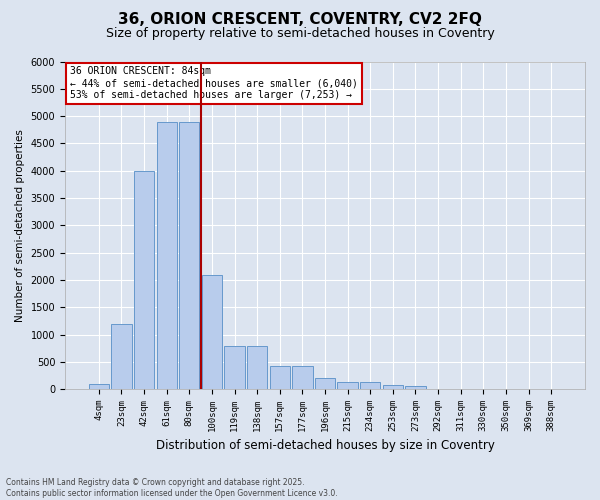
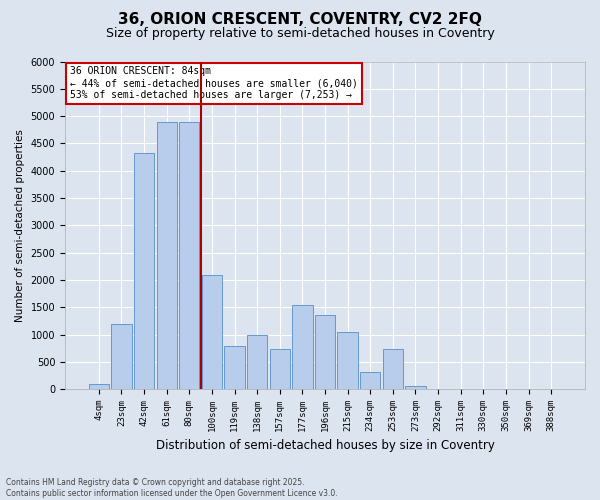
42sqm: 4000 -> 4320
138sqm: 800 -> 1000
157sqm: 420 -> 740
177sqm: 420 -> 1540
196sqm: 200 -> 1360
215sqm: 130 -> 1040
234sqm: 130 -> 320
253sqm: 80 -> 740
